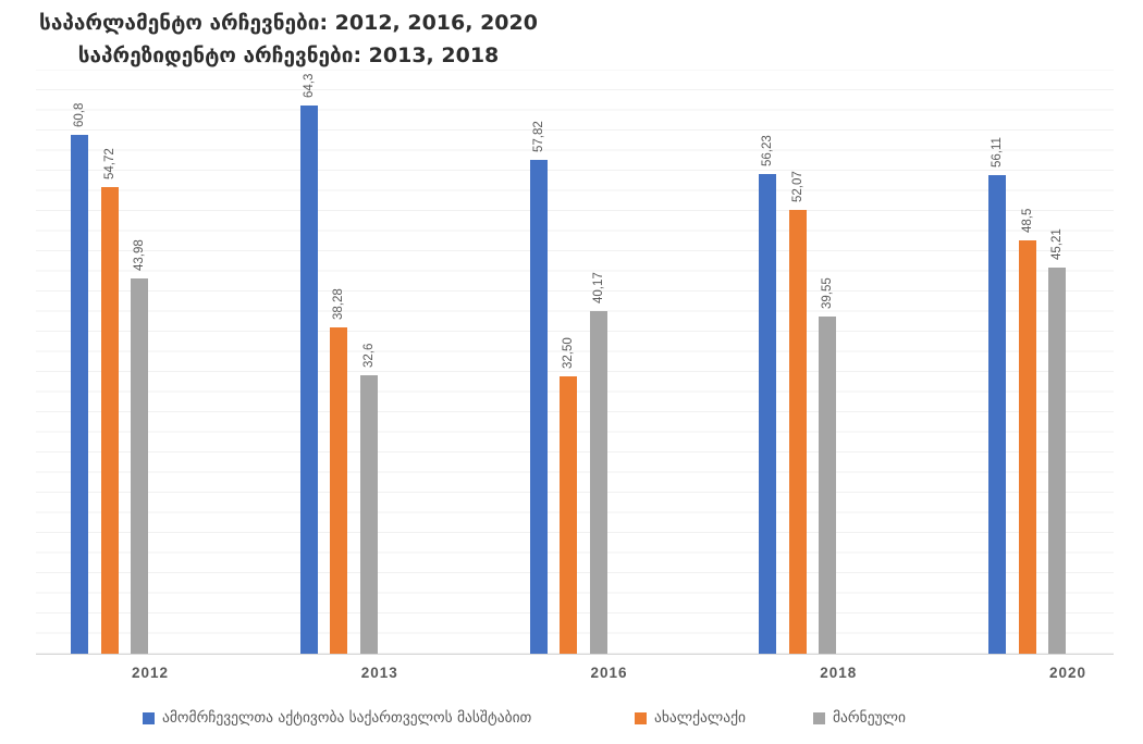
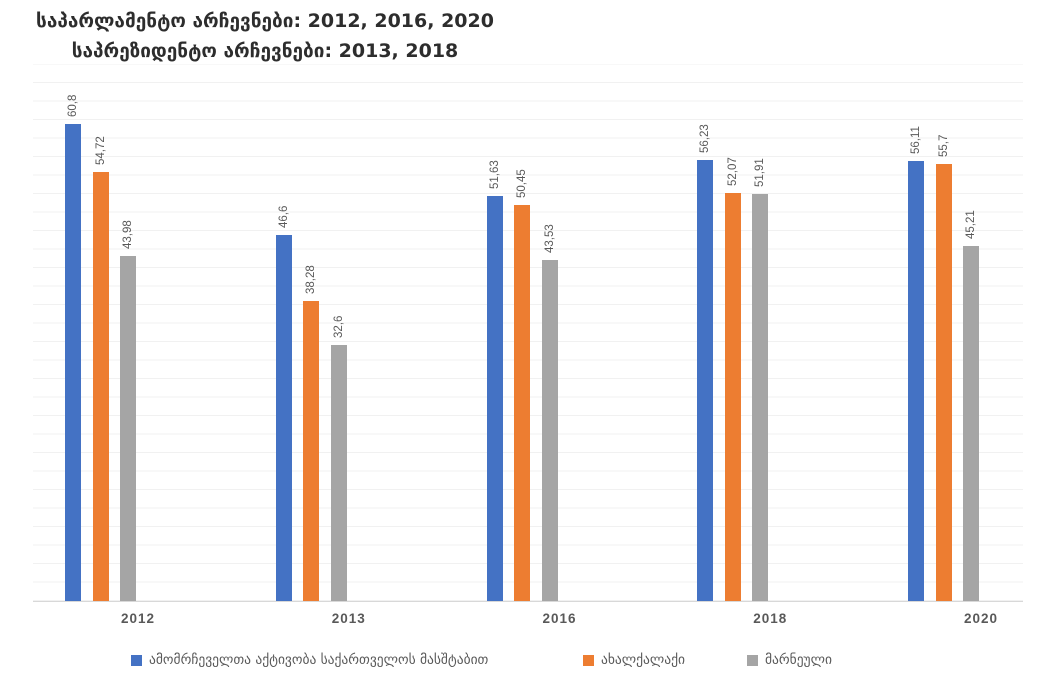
ამომრჩეველთა აქტივობა საქართველოს მასშტაბით/2013: 64,3 -> 46,6
ამომრჩეველთა აქტივობა საქართველოს მასშტაბით/2016: 57,82 -> 51,63
ახალქალაქი/2016: 32,50 -> 50,45
მარნეული/2016: 40,17 -> 43,53
მარნეული/2018: 39,55 -> 51,91
ახალქალაქი/2020: 48,5 -> 55,7
